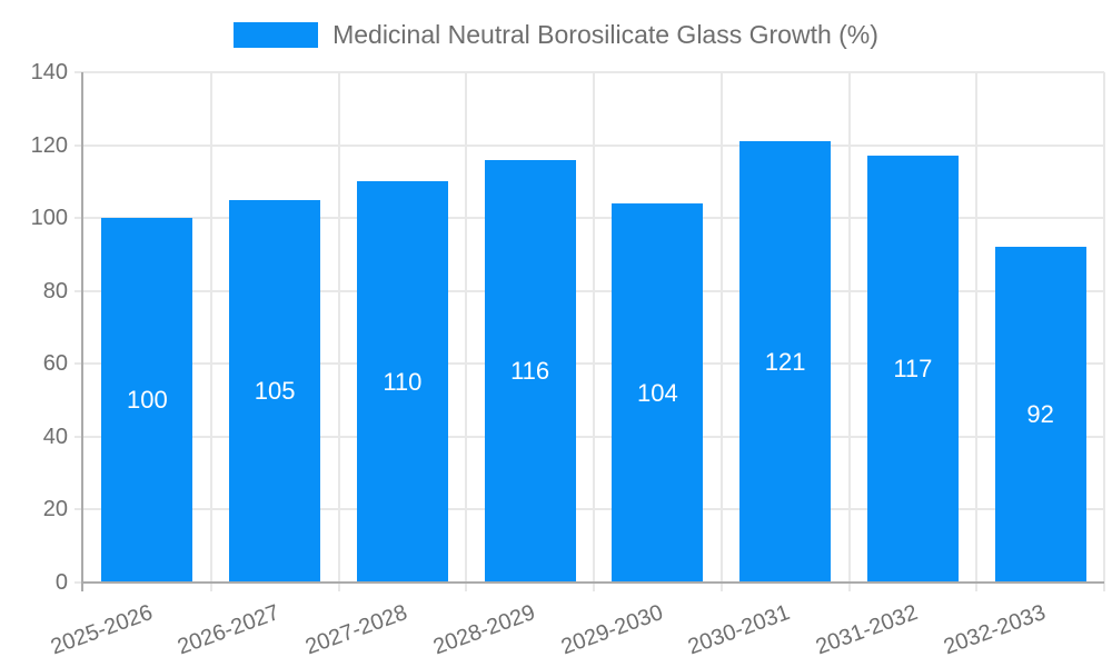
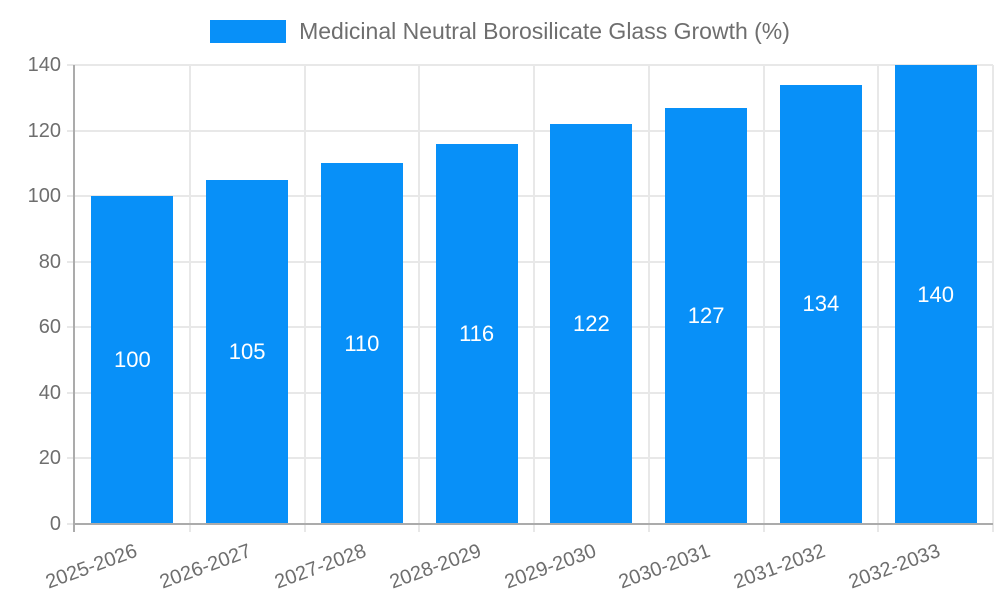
2029-2030: 104 -> 122
2030-2031: 121 -> 127
2031-2032: 117 -> 134
2032-2033: 92 -> 140
